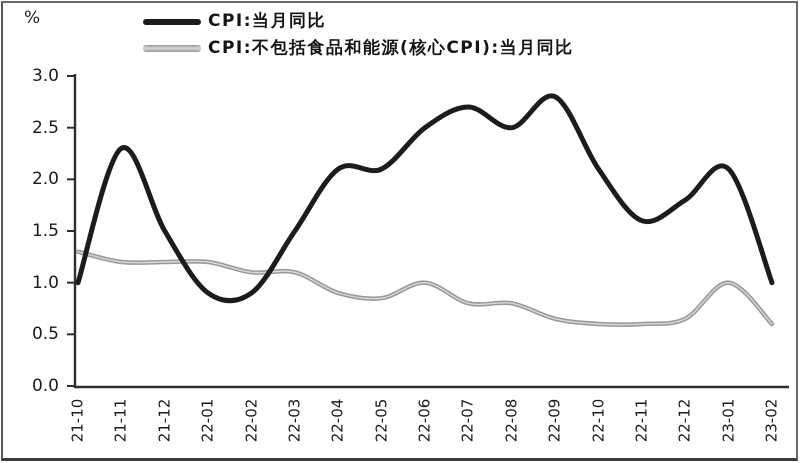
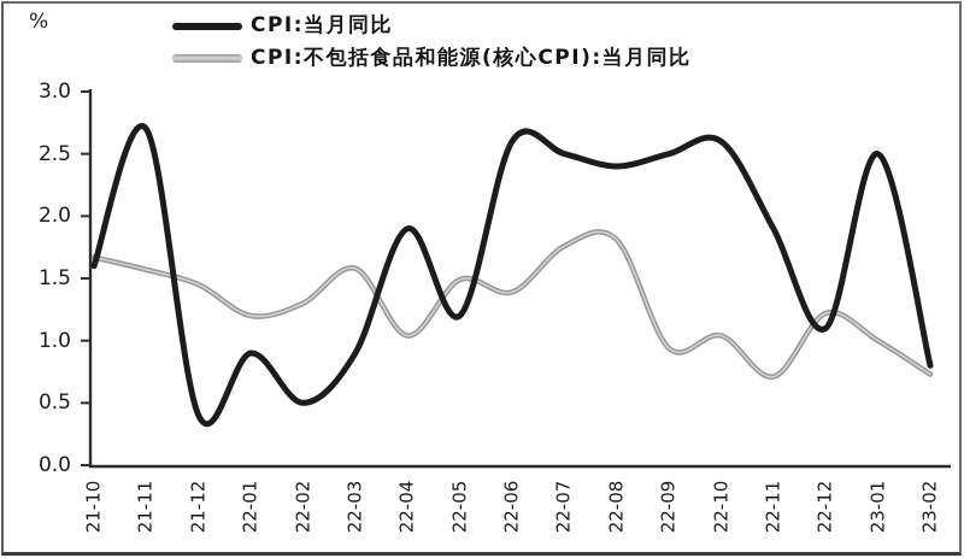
CPI:当月同比/21-10: 1.0 -> 1.6
CPI:不包括食品和能源(核心CPI):当月同比/21-10: 1.30 -> 1.67
CPI:当月同比/21-11: 2.3 -> 2.7
CPI:不包括食品和能源(核心CPI):当月同比/21-11: 1.20 -> 1.57
CPI:当月同比/21-12: 1.5 -> 0.4
CPI:不包括食品和能源(核心CPI):当月同比/21-12: 1.20 -> 1.45
CPI:当月同比/22-02: 0.9 -> 0.5
CPI:不包括食品和能源(核心CPI):当月同比/22-02: 1.10 -> 1.30
CPI:当月同比/22-03: 1.5 -> 0.9
CPI:不包括食品和能源(核心CPI):当月同比/22-03: 1.10 -> 1.58
CPI:当月同比/22-04: 2.1 -> 1.9
CPI:不包括食品和能源(核心CPI):当月同比/22-04: 0.90 -> 1.04
CPI:当月同比/22-05: 2.1 -> 1.2
CPI:不包括食品和能源(核心CPI):当月同比/22-05: 0.85 -> 1.49
CPI:当月同比/22-06: 2.5 -> 2.6
CPI:不包括食品和能源(核心CPI):当月同比/22-06: 1.00 -> 1.39
CPI:当月同比/22-07: 2.7 -> 2.5
CPI:不包括食品和能源(核心CPI):当月同比/22-07: 0.80 -> 1.76
CPI:当月同比/22-08: 2.5 -> 2.4
CPI:不包括食品和能源(核心CPI):当月同比/22-08: 0.80 -> 1.81
CPI:当月同比/22-09: 2.8 -> 2.5
CPI:不包括食品和能源(核心CPI):当月同比/22-09: 0.65 -> 0.94
CPI:当月同比/22-10: 2.1 -> 2.6
CPI:不包括食品和能源(核心CPI):当月同比/22-10: 0.60 -> 1.04
CPI:当月同比/22-11: 1.6 -> 1.9
CPI:不包括食品和能源(核心CPI):当月同比/22-11: 0.60 -> 0.71
CPI:当月同比/22-12: 1.8 -> 1.1
CPI:不包括食品和能源(核心CPI):当月同比/22-12: 0.65 -> 1.22
CPI:当月同比/23-01: 2.1 -> 2.5
CPI:当月同比/23-02: 1.0 -> 0.8
CPI:不包括食品和能源(核心CPI):当月同比/23-02: 0.60 -> 0.73
